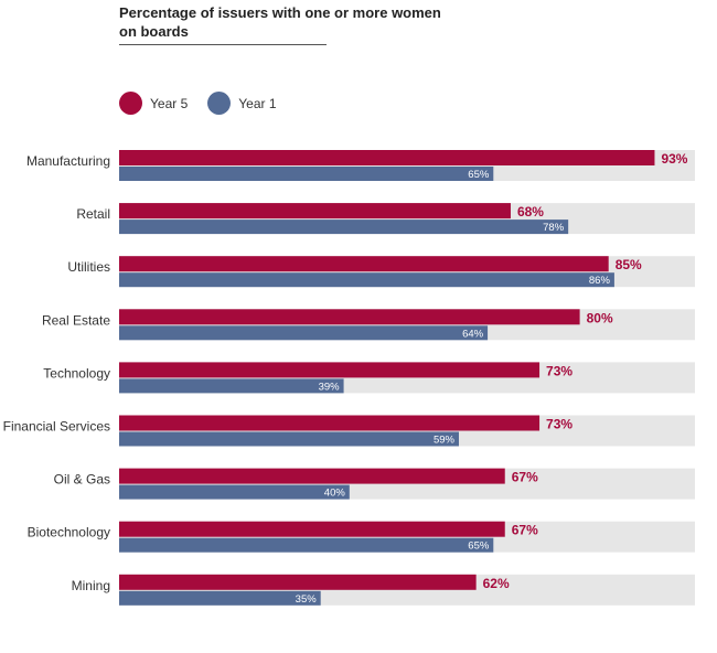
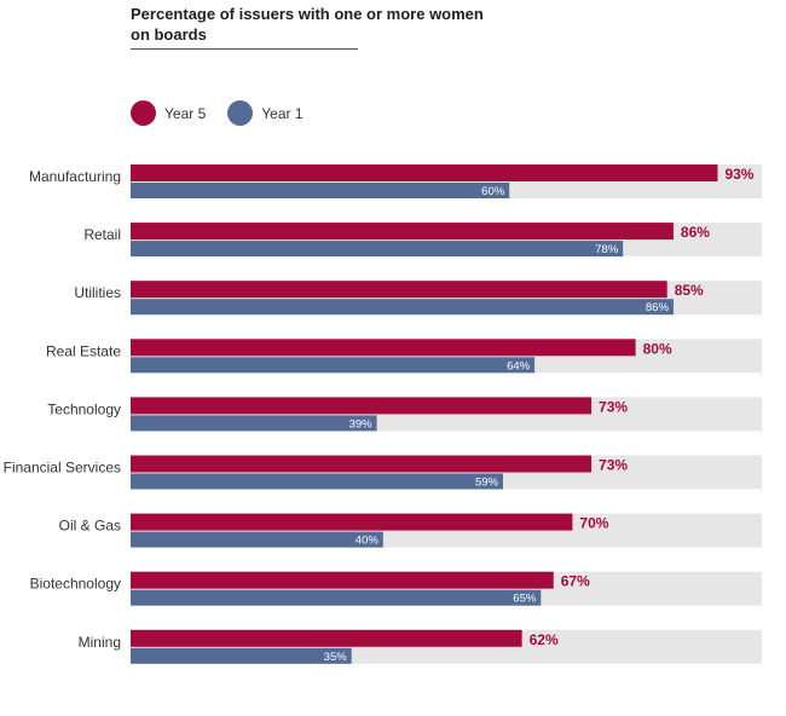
Year 1/Manufacturing: 65% -> 60%
Year 5/Retail: 68% -> 86%
Year 5/Oil & Gas: 67% -> 70%
